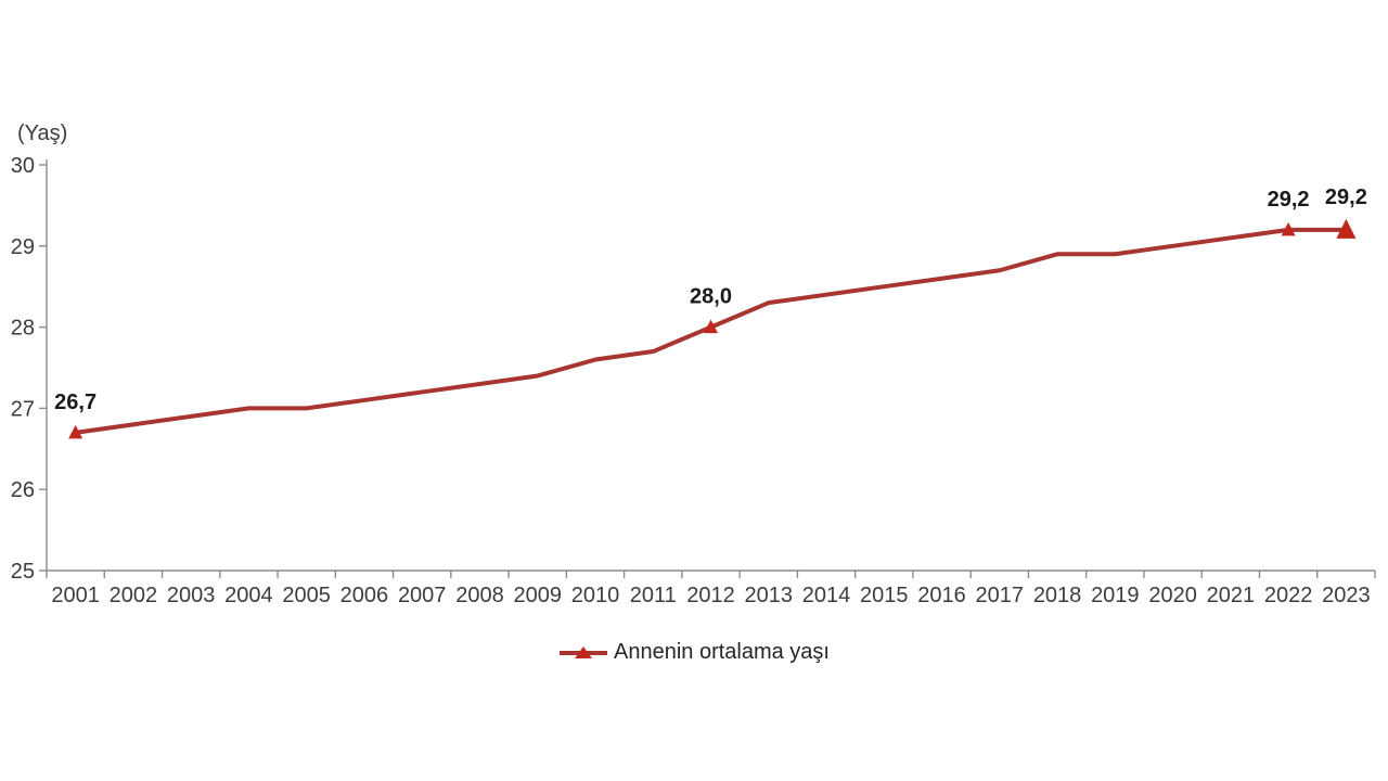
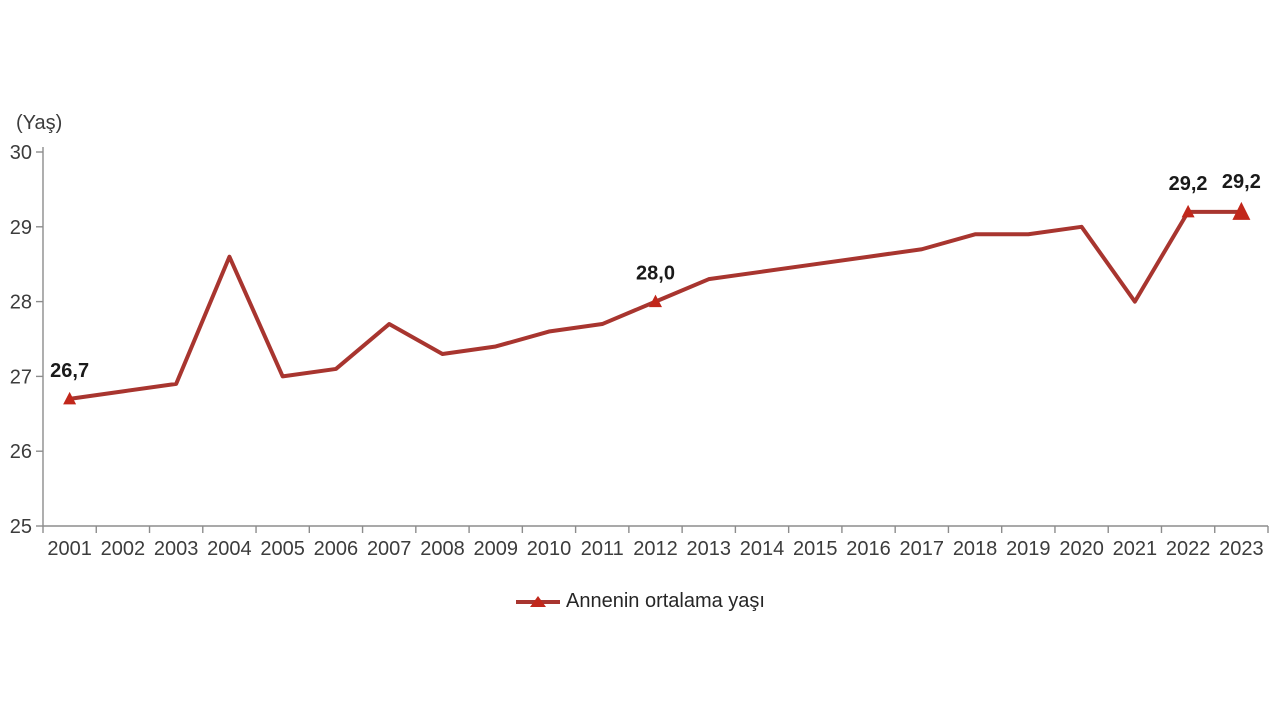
2004: 27.0 -> 28.6
2007: 27.2 -> 27.7
2021: 29.1 -> 28.0
